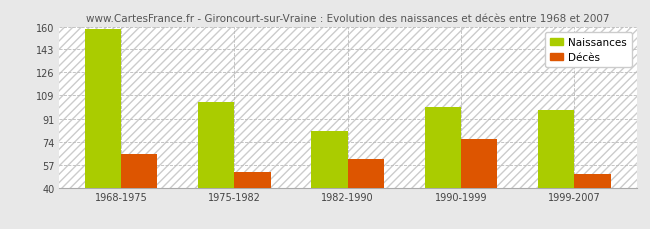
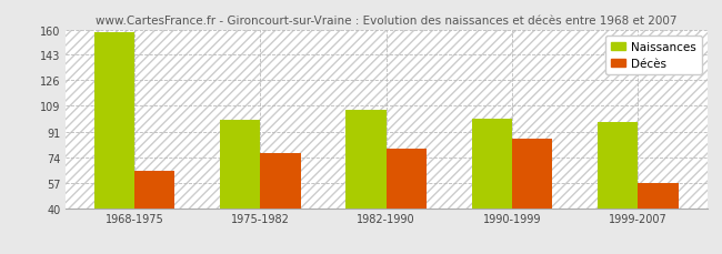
Naissances/1975-1982: 104 -> 99
Décès/1975-1982: 52 -> 77
Naissances/1982-1990: 82 -> 106
Décès/1982-1990: 61 -> 80
Décès/1990-1999: 76 -> 87
Décès/1999-2007: 50 -> 57
